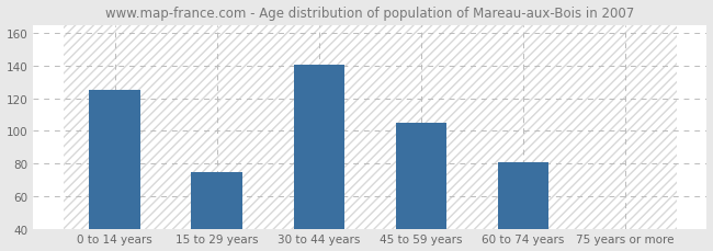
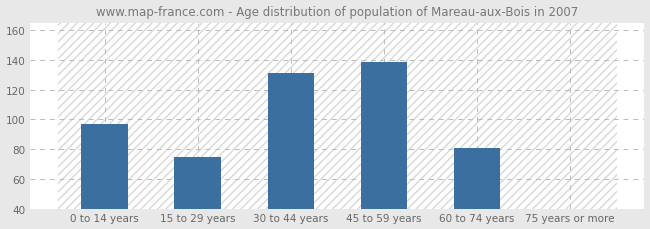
0 to 14 years: 125 -> 97
30 to 44 years: 141 -> 131
45 to 59 years: 105 -> 139
